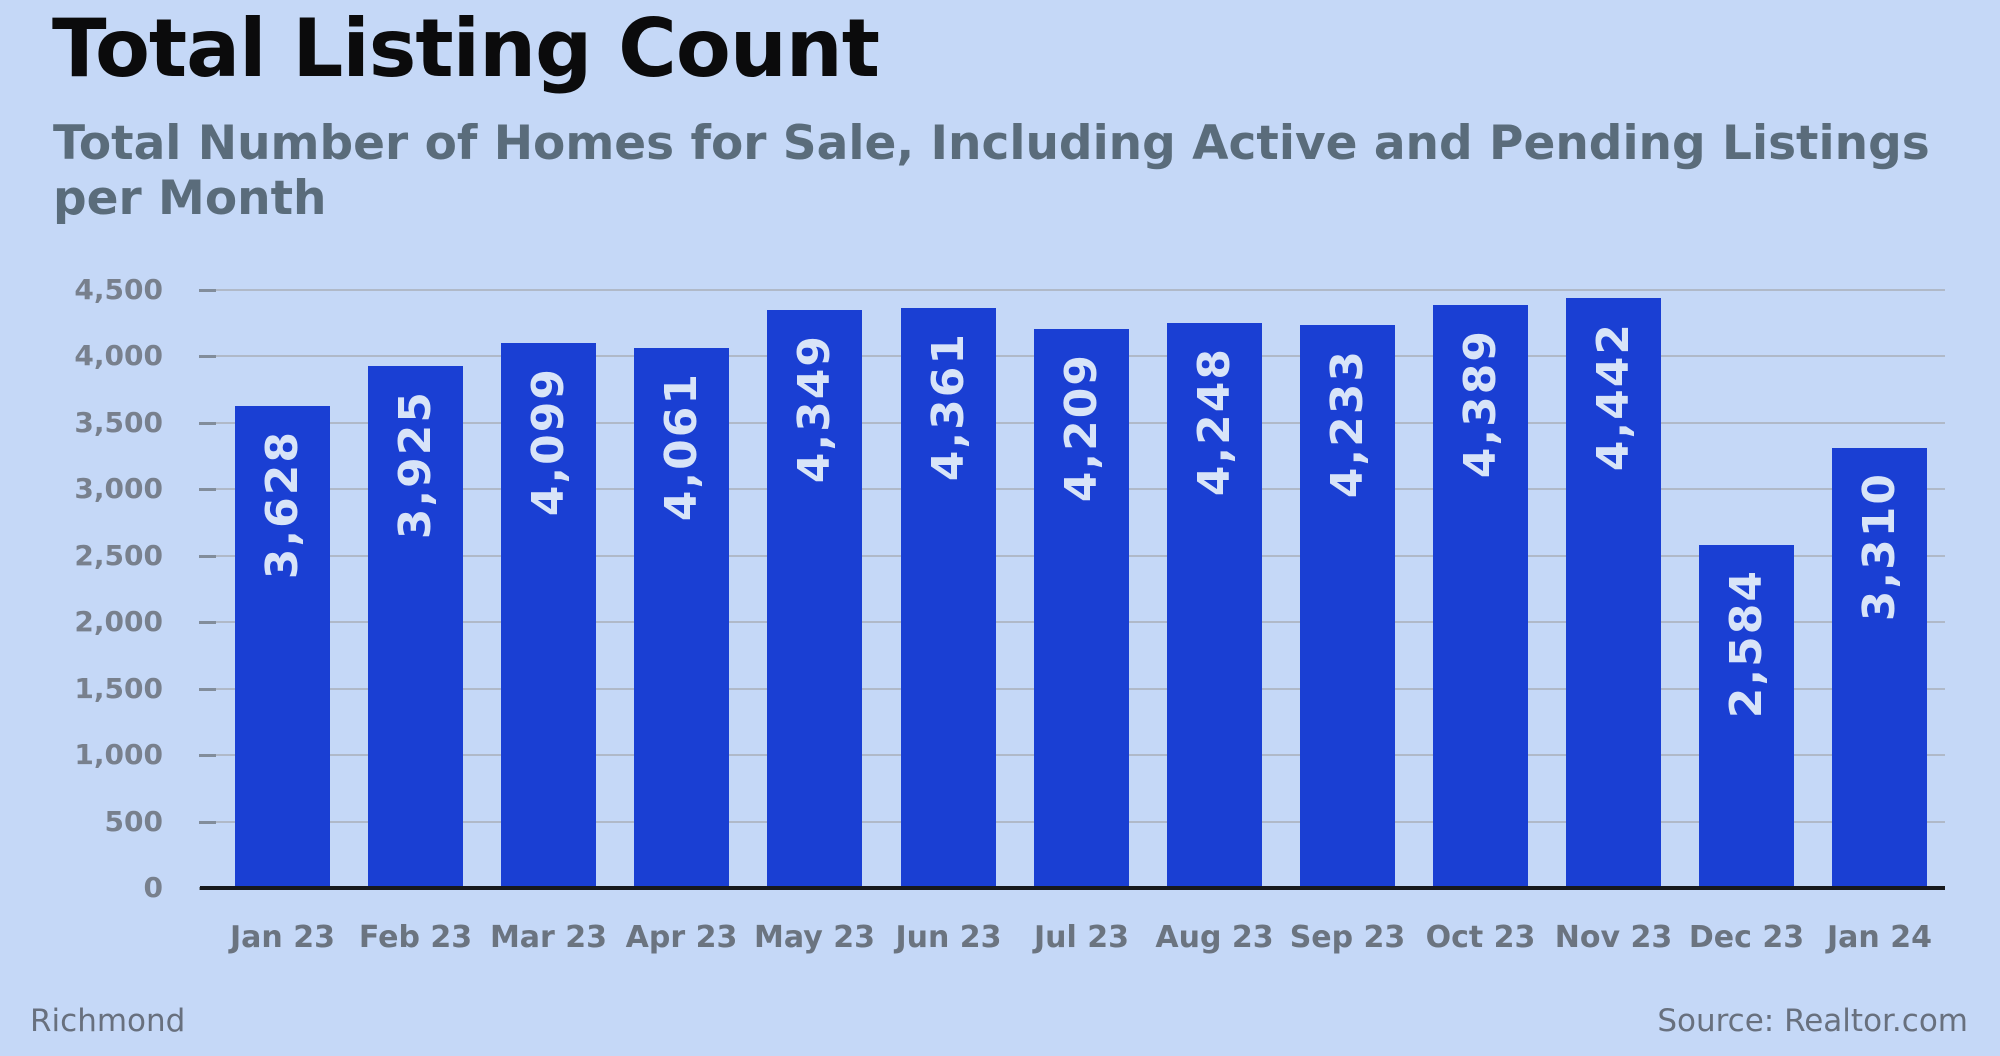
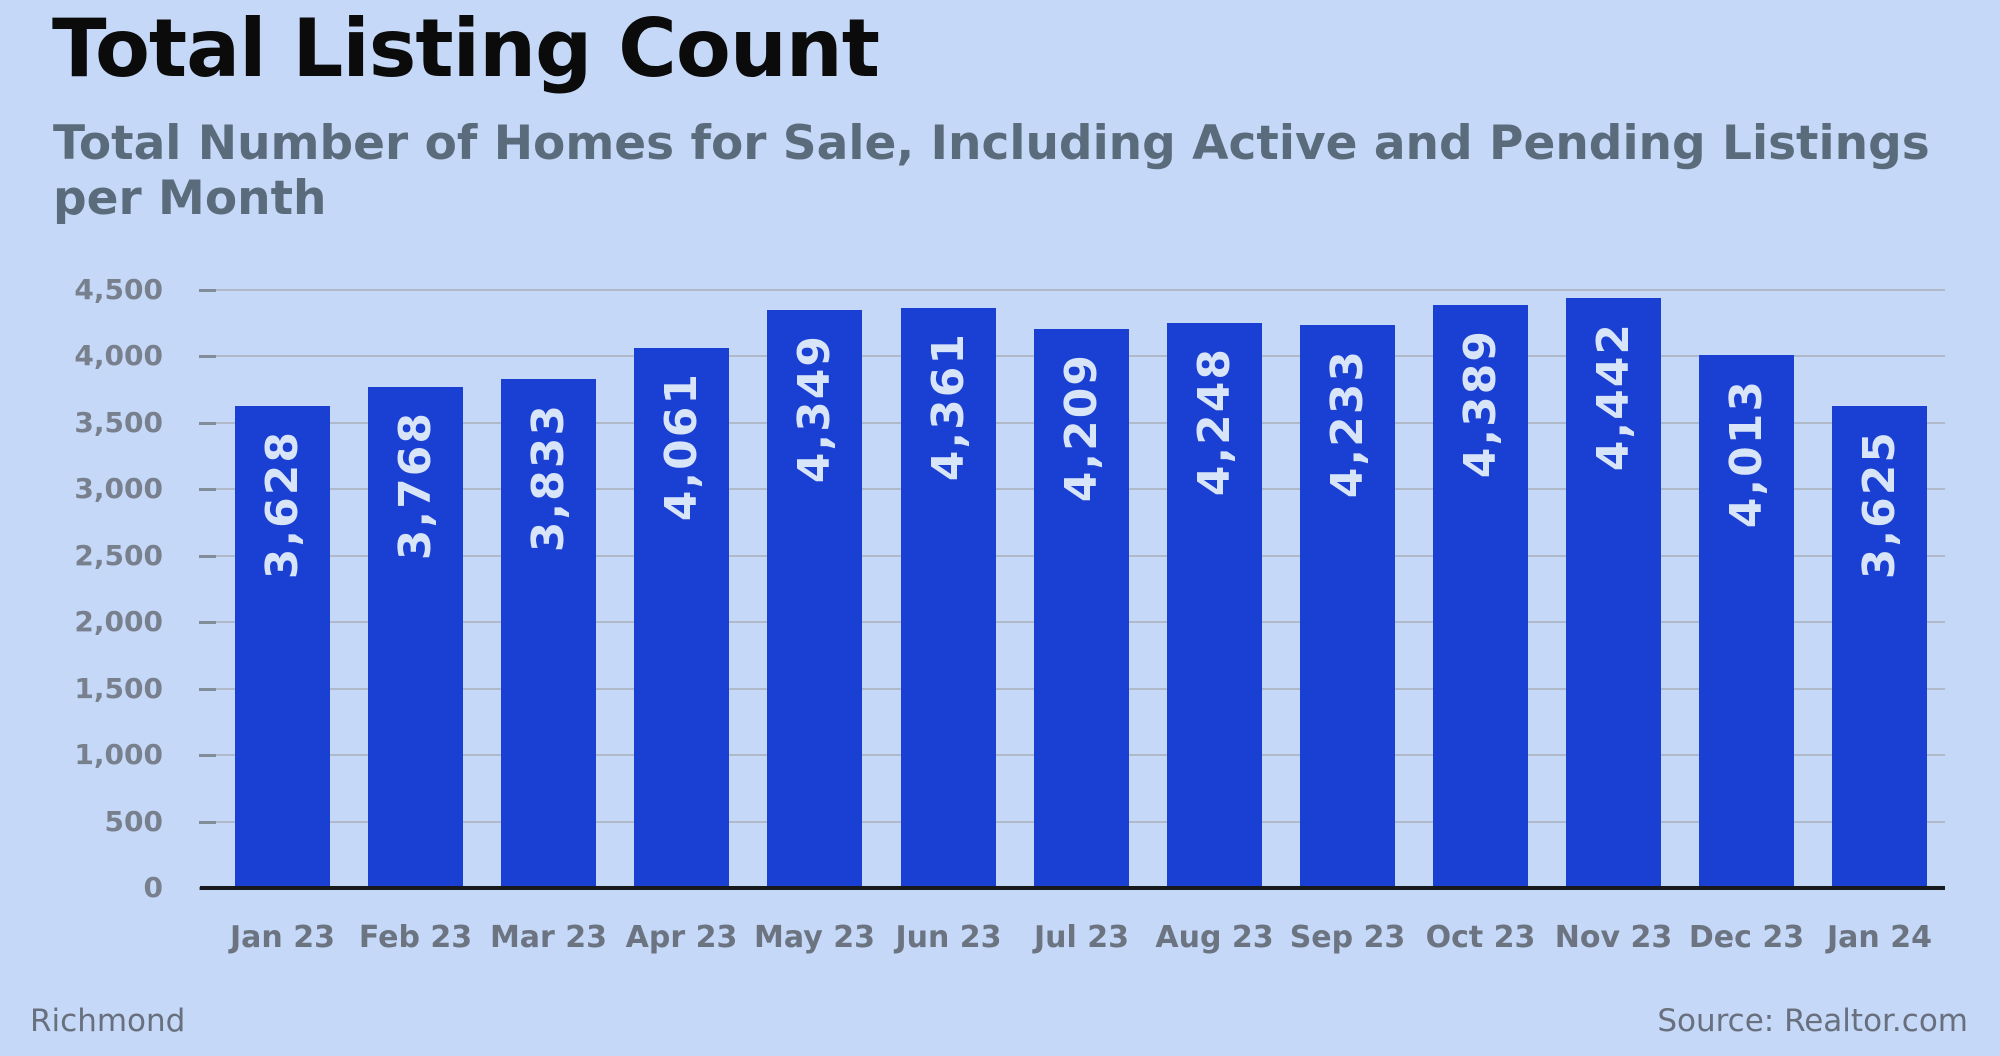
Feb 23: 3,925 -> 3,768
Mar 23: 4,099 -> 3,833
Dec 23: 2,584 -> 4,013
Jan 24: 3,310 -> 3,625
